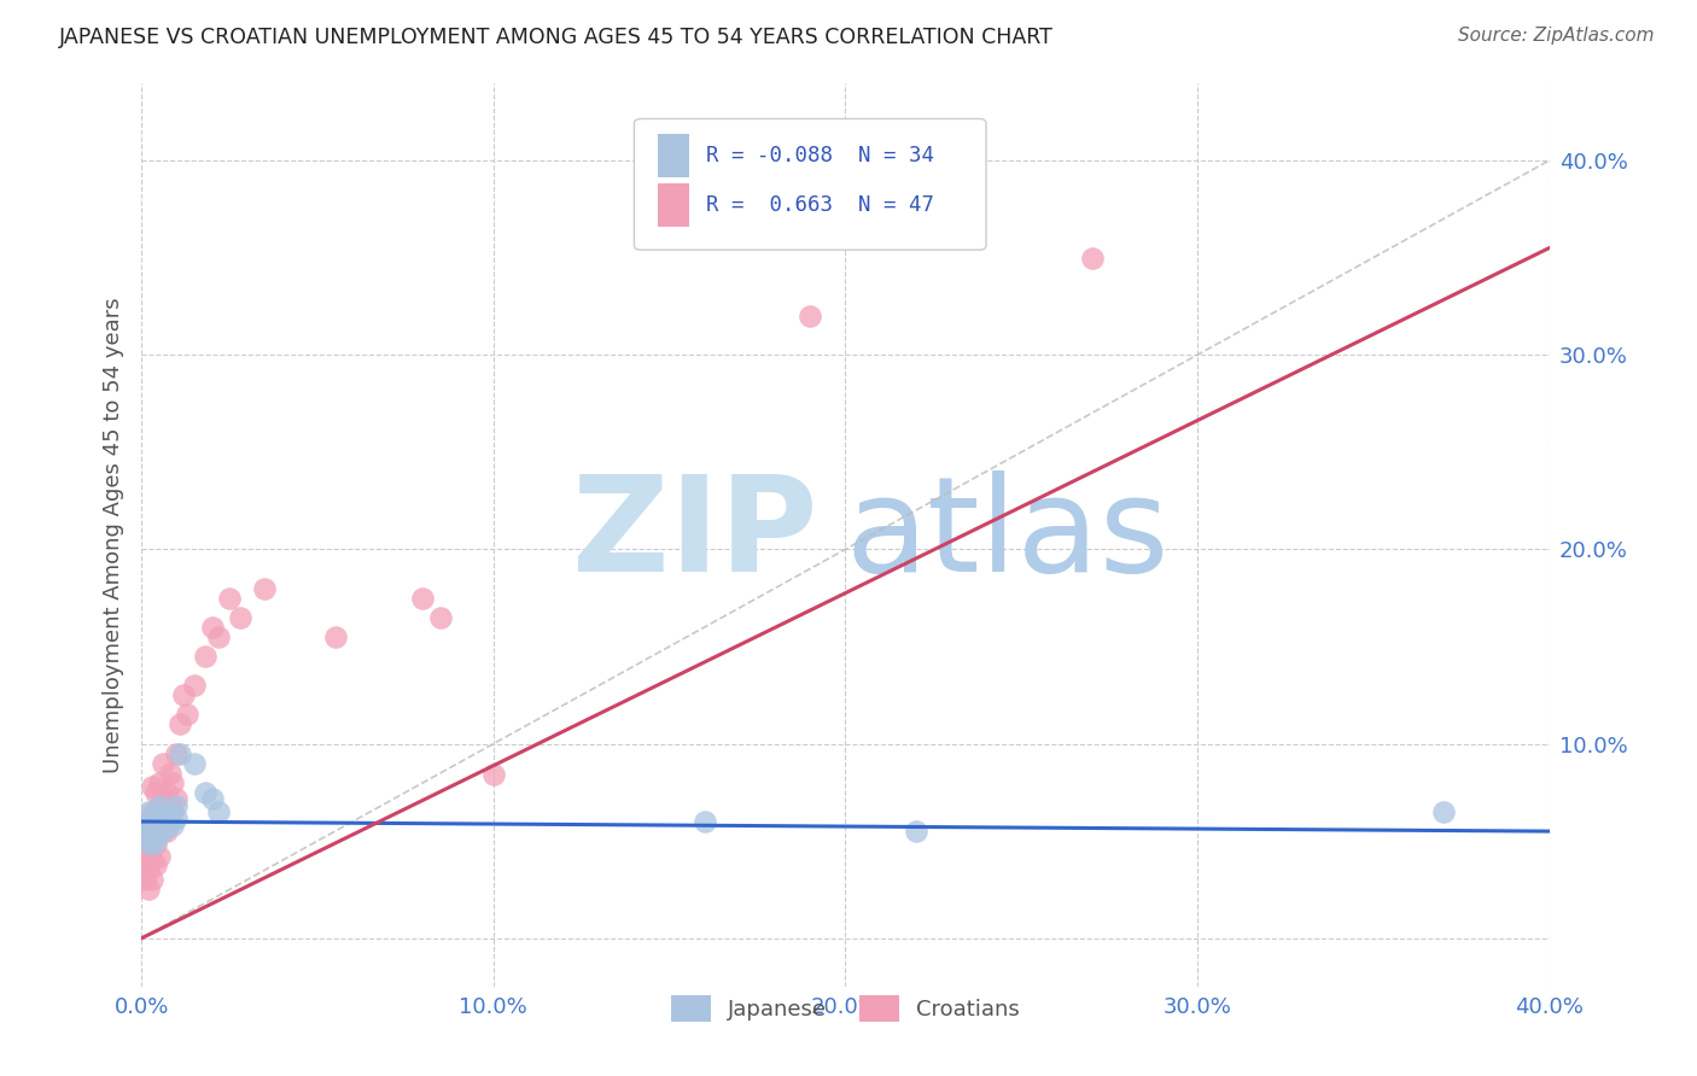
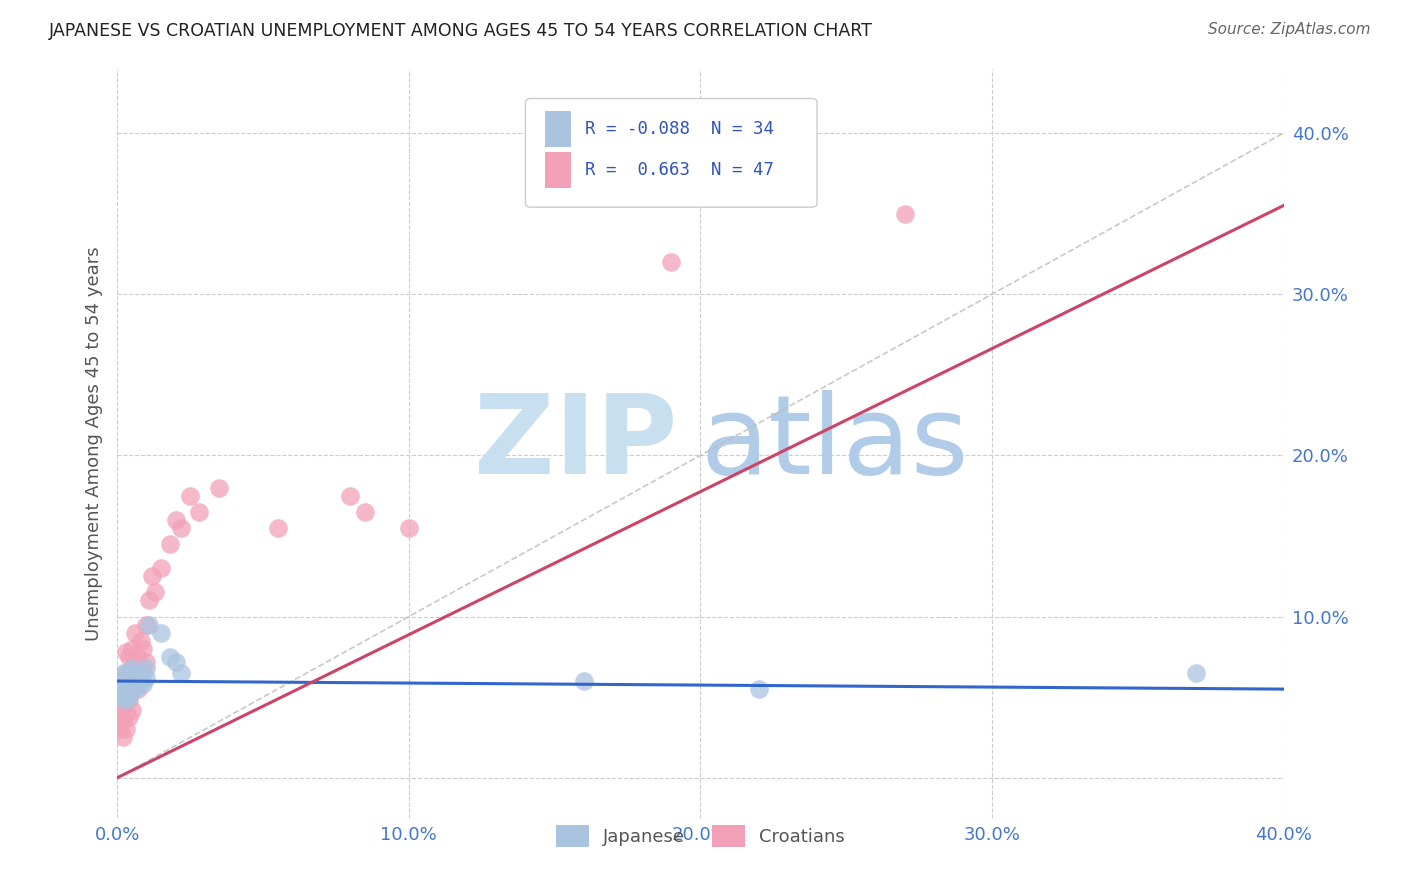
Croatians/10.0%: 8.4% -> 15.5%
